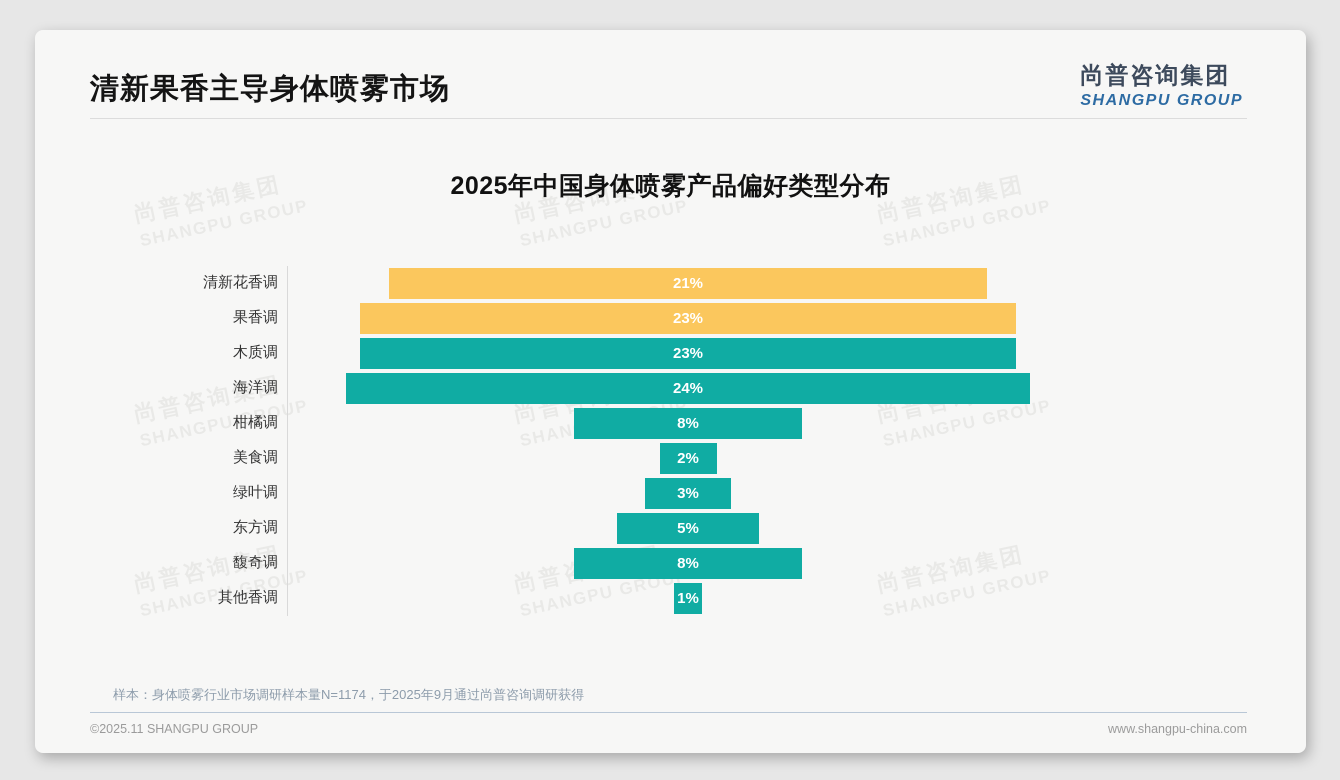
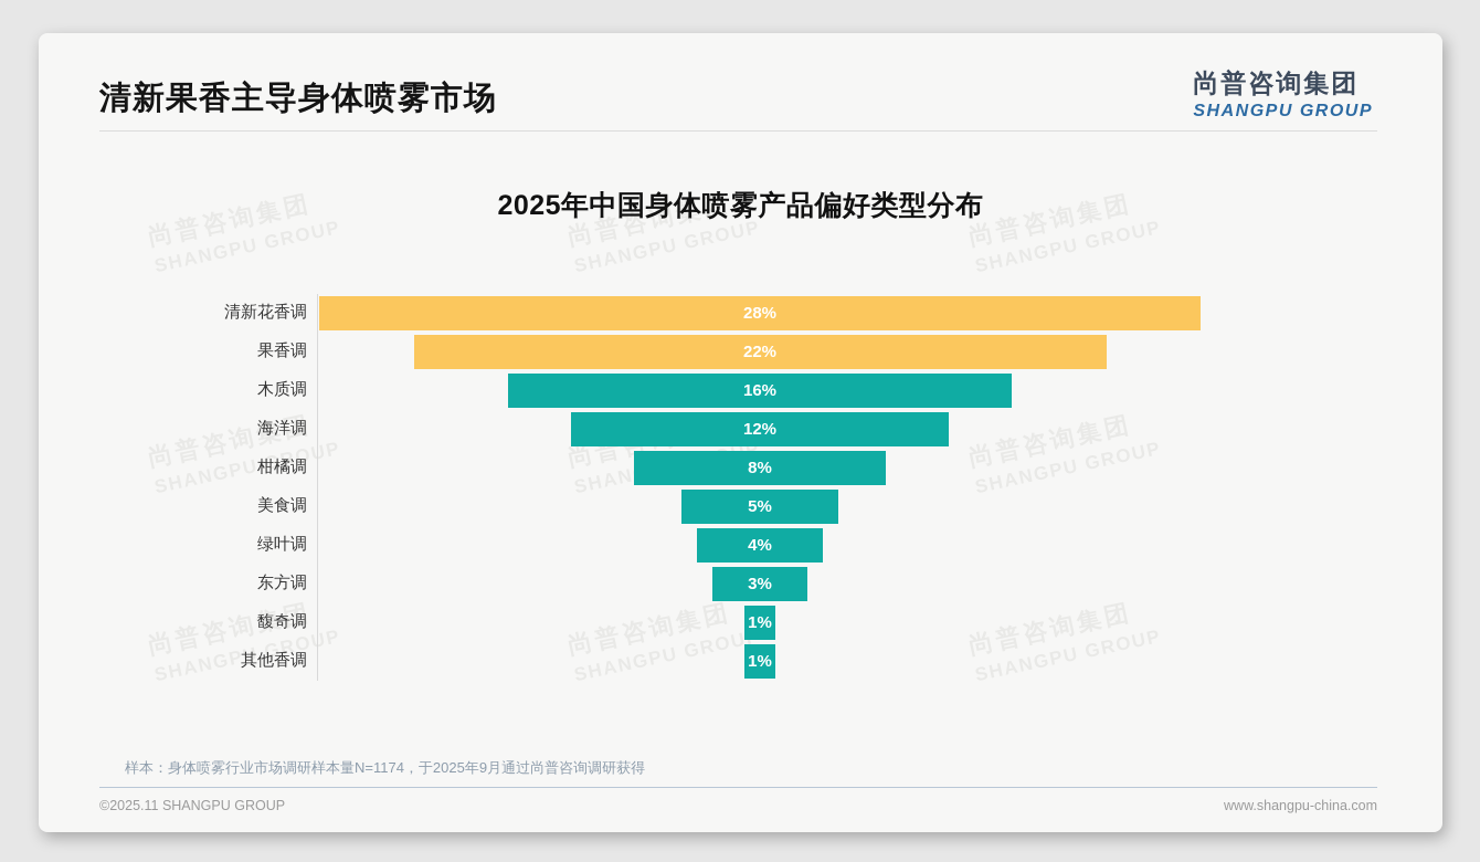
清新花香调: 21% -> 28%
果香调: 23% -> 22%
木质调: 23% -> 16%
海洋调: 24% -> 12%
美食调: 2% -> 5%
绿叶调: 3% -> 4%
东方调: 5% -> 3%
馥奇调: 8% -> 1%
